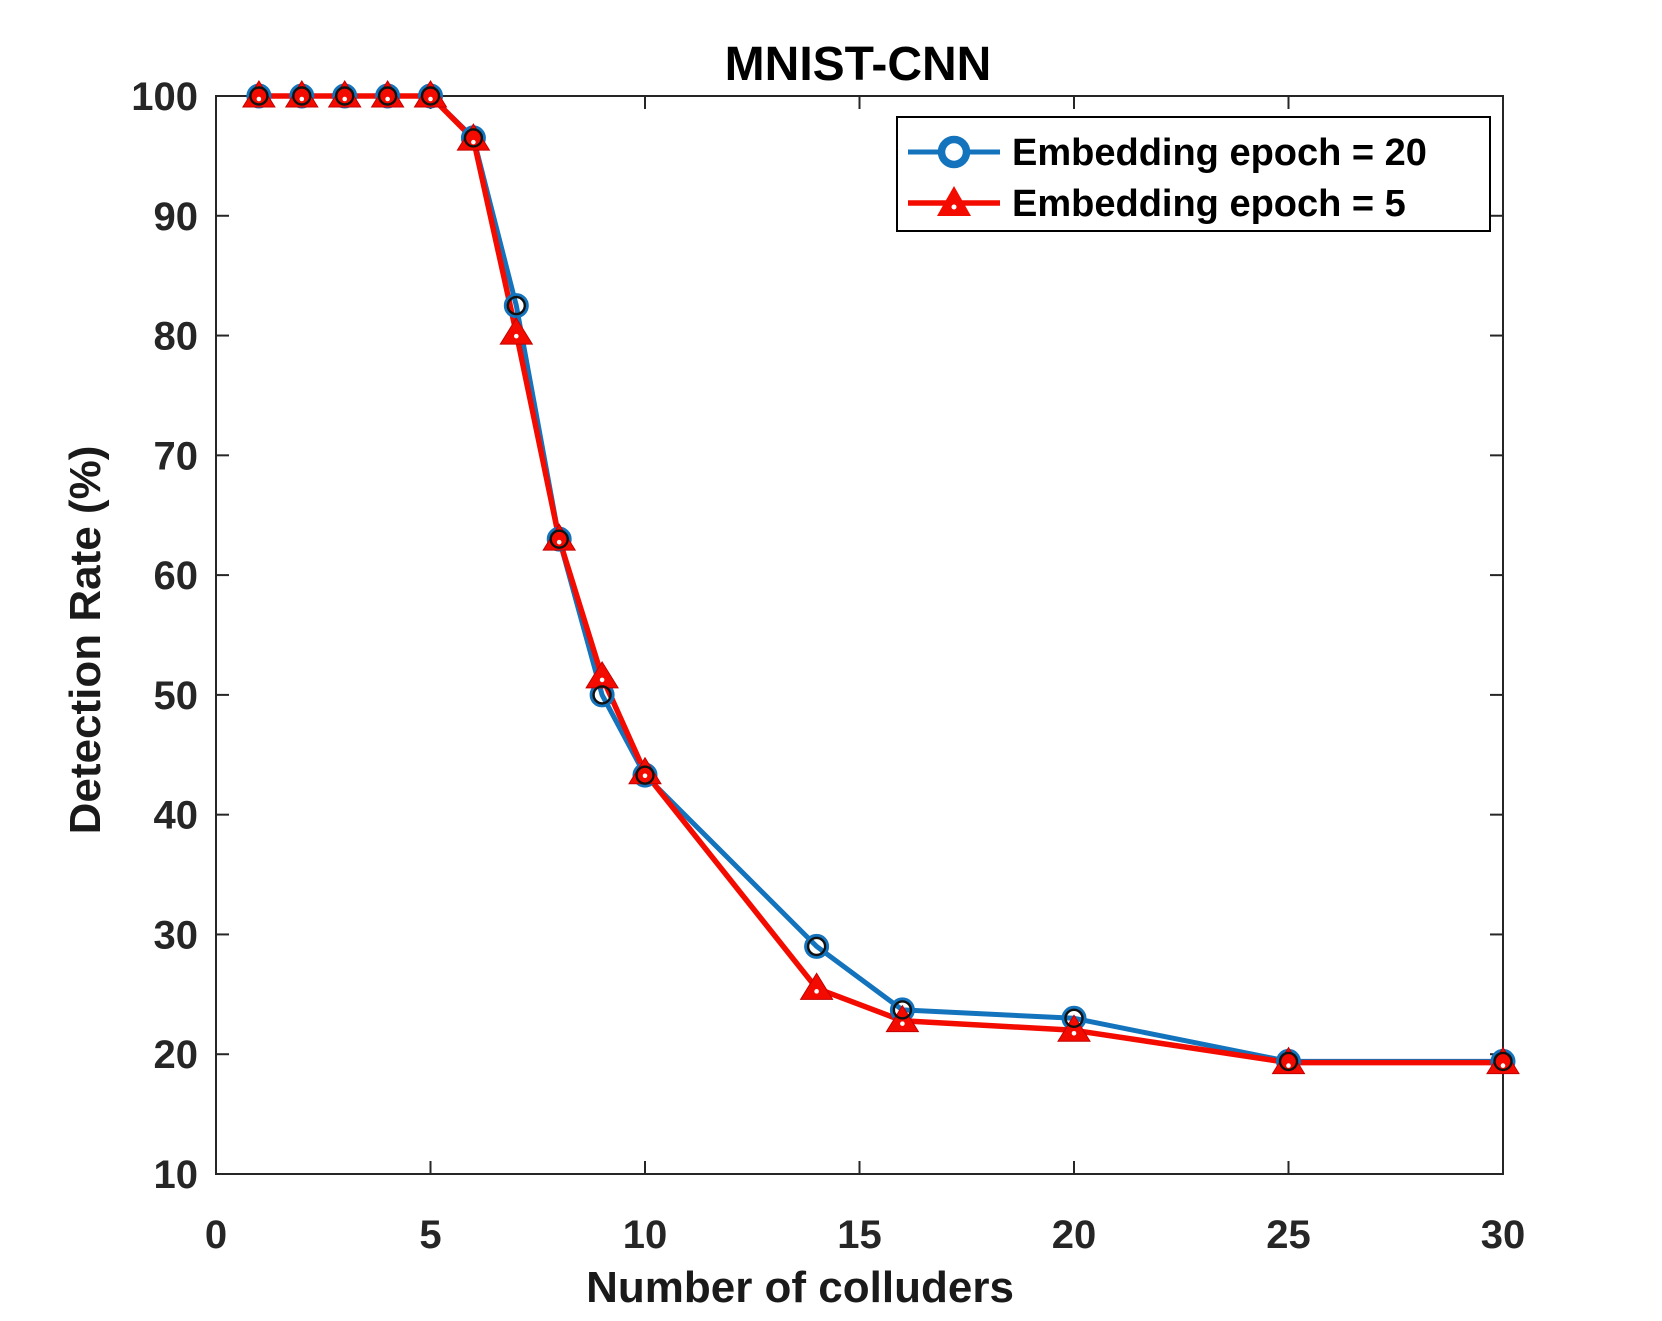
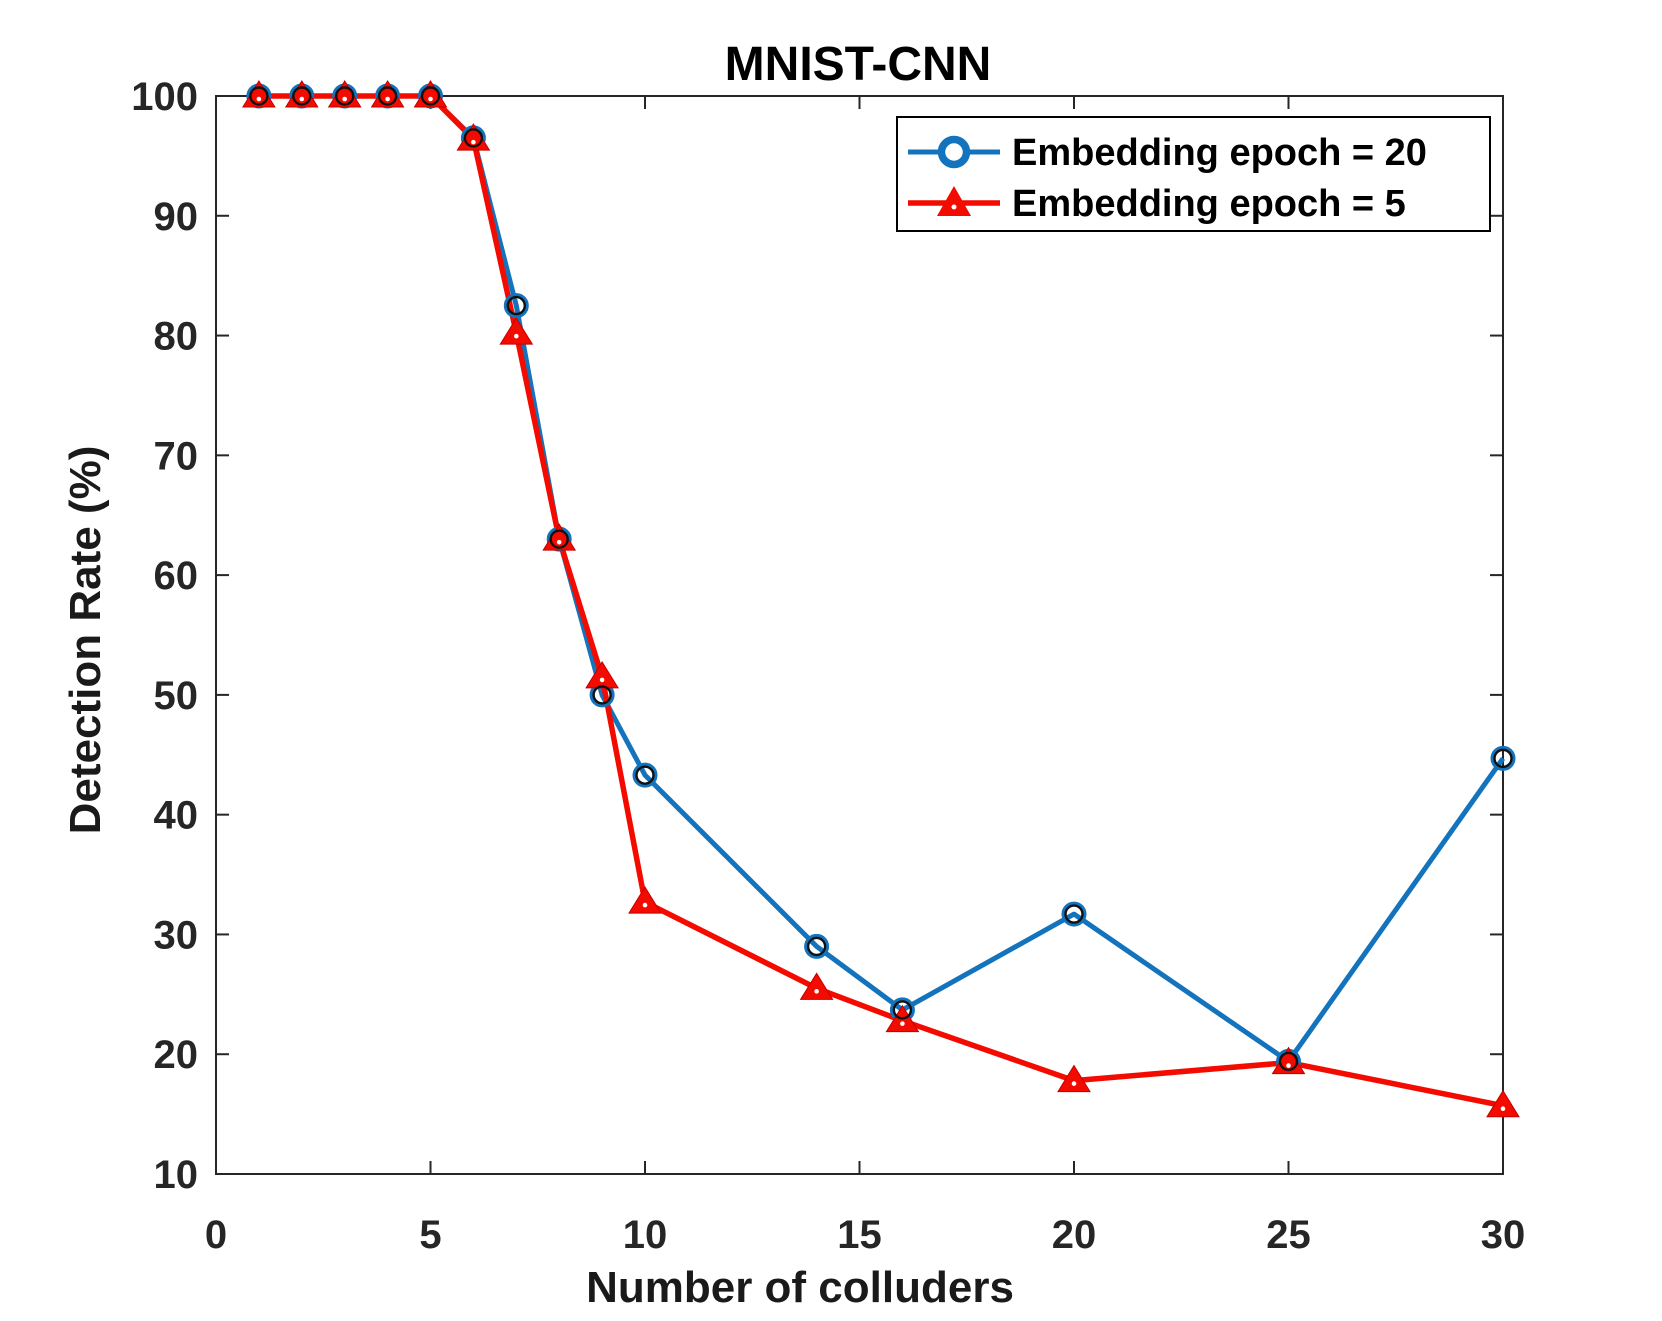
Embedding epoch = 5/10: 43.5 -> 32.7
Embedding epoch = 20/20: 23.0 -> 31.7
Embedding epoch = 5/20: 22.0 -> 17.8
Embedding epoch = 20/30: 19.4 -> 44.7
Embedding epoch = 5/30: 19.3 -> 15.7
